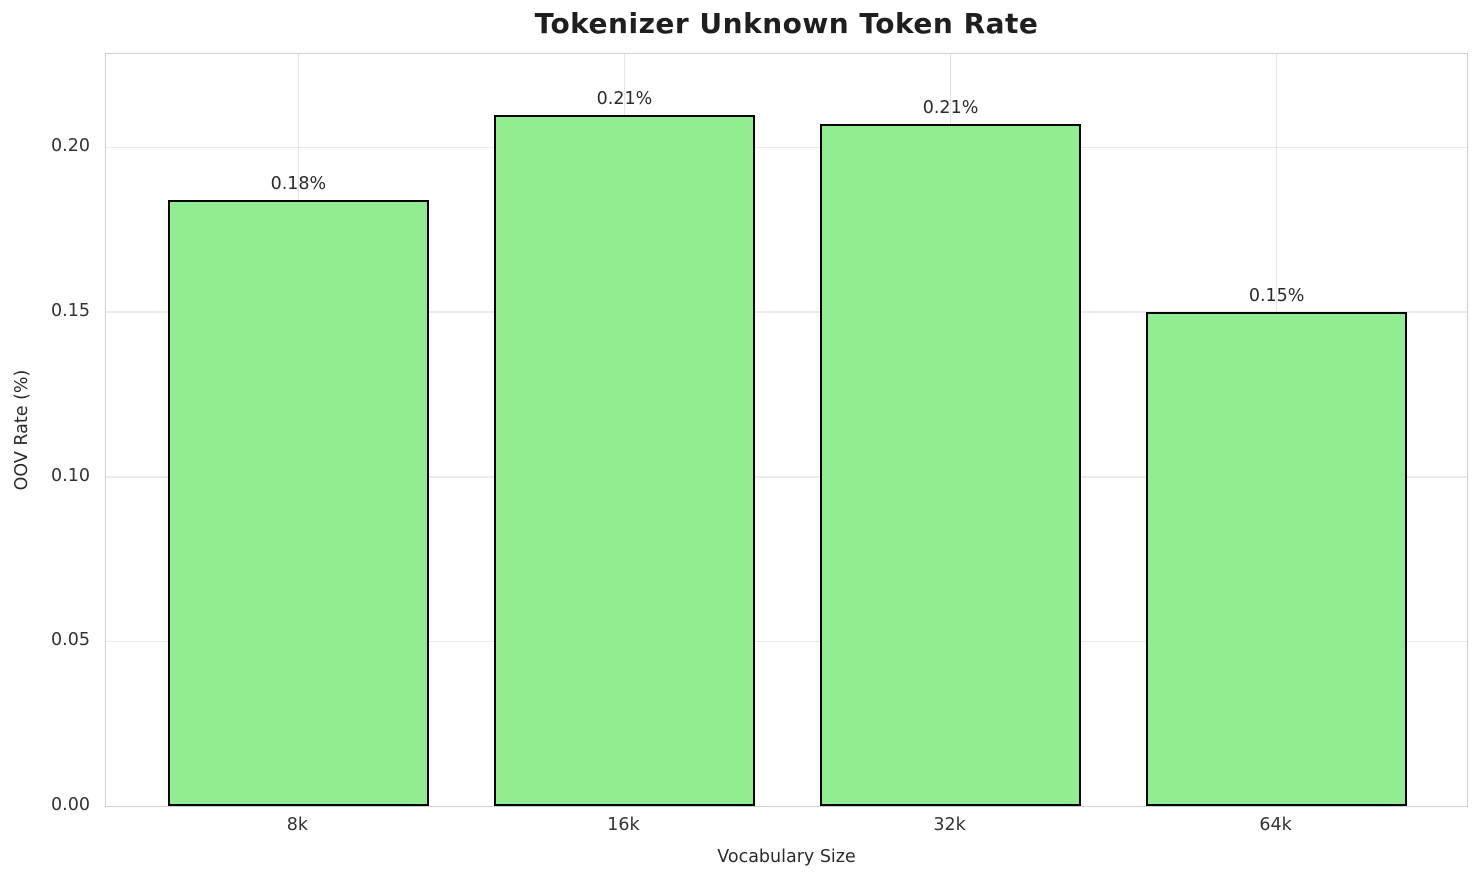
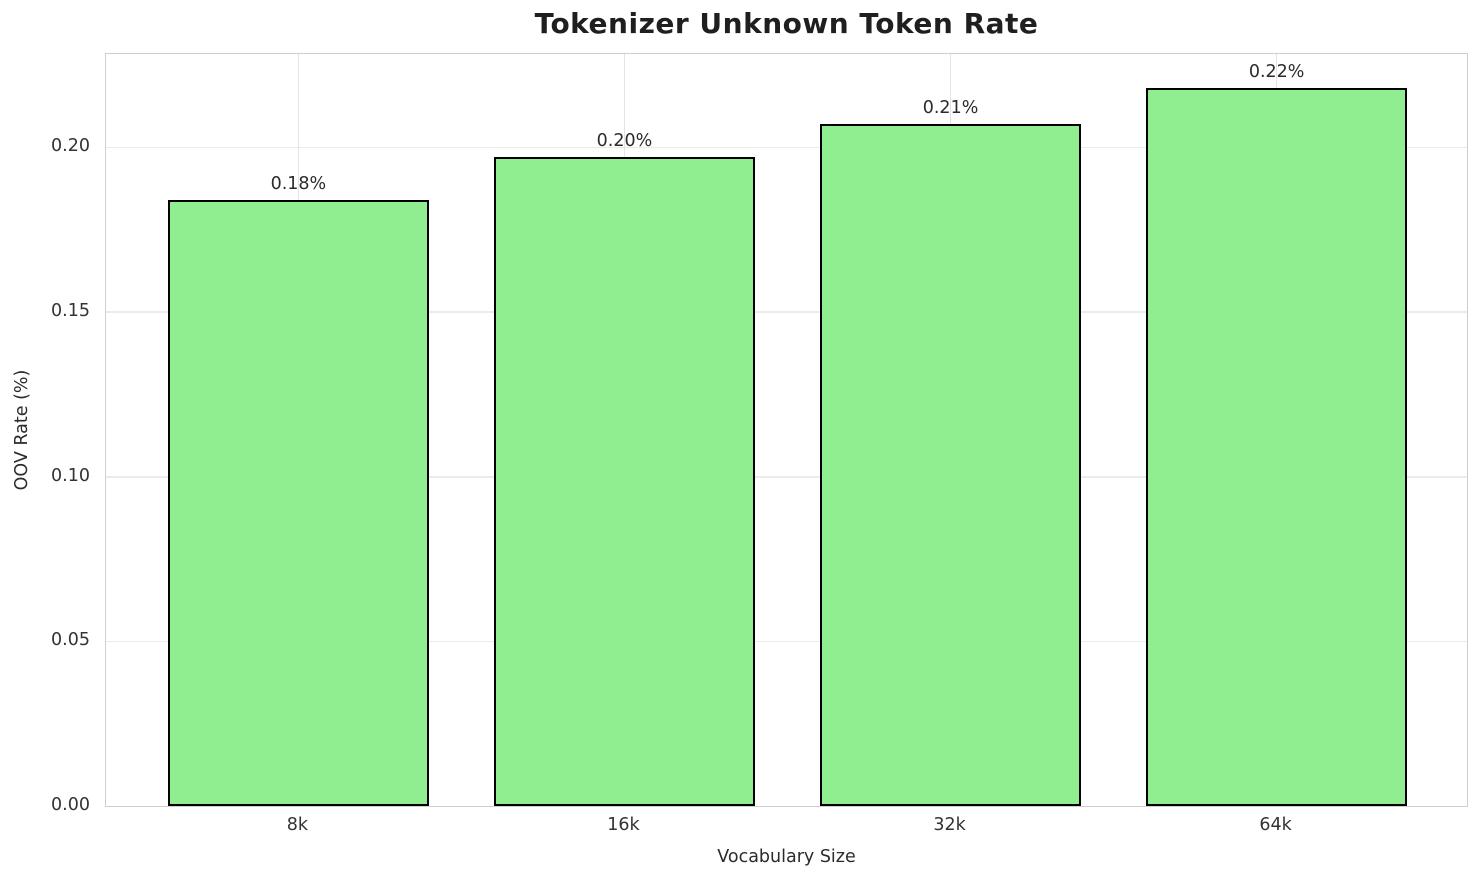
16k: 0.21% -> 0.20%
64k: 0.15% -> 0.22%
